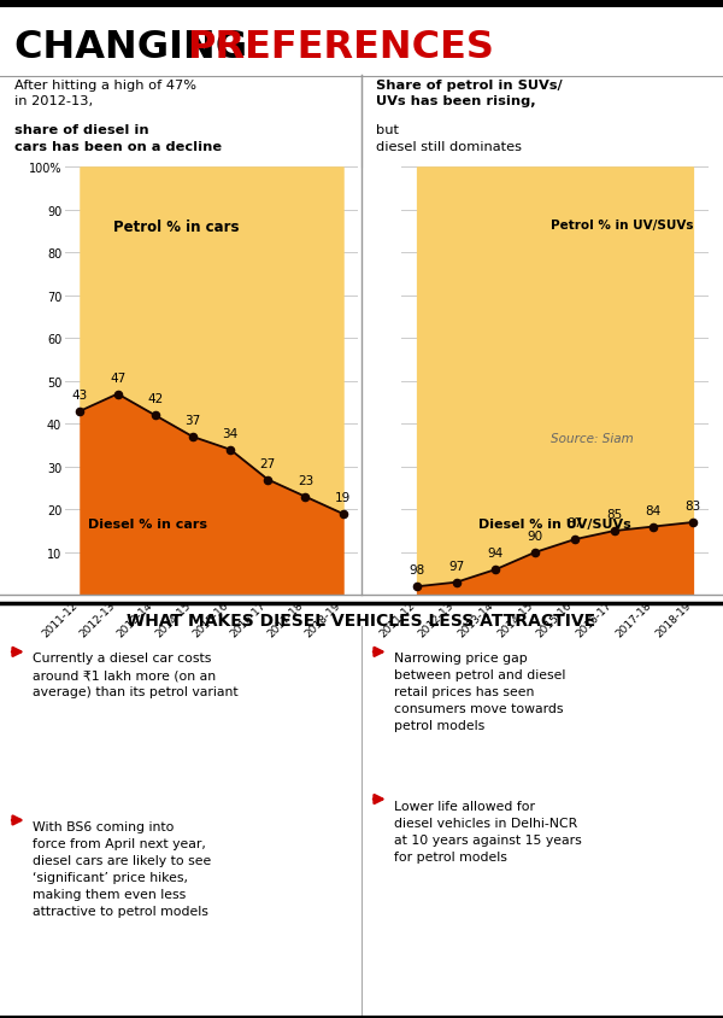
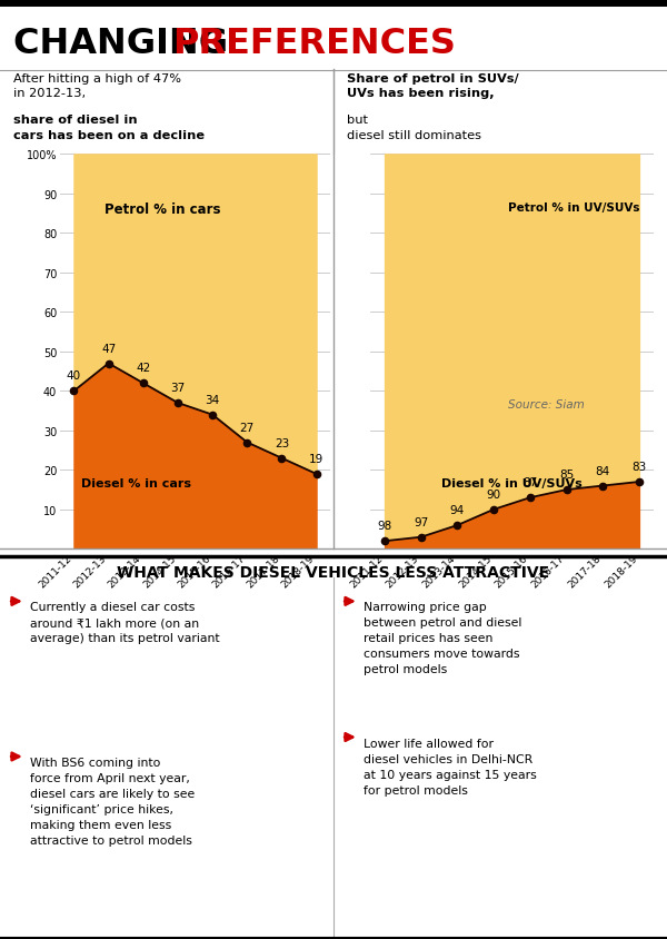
2011-12: 43 -> 40
